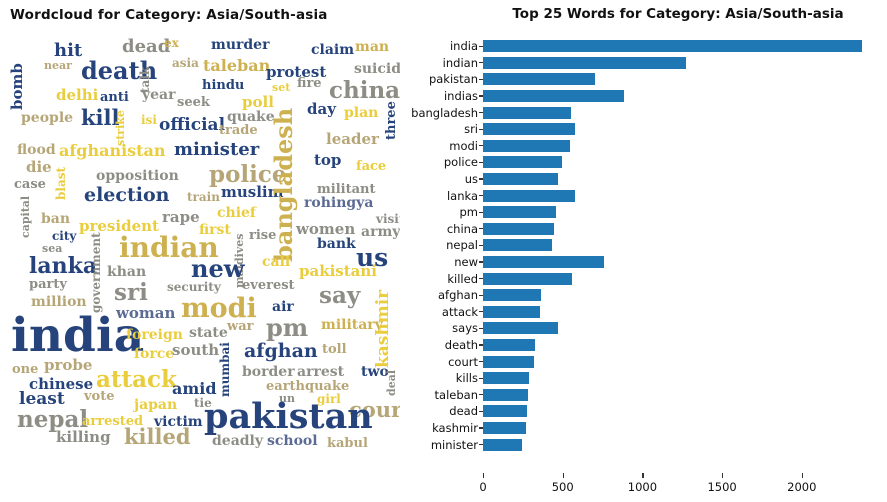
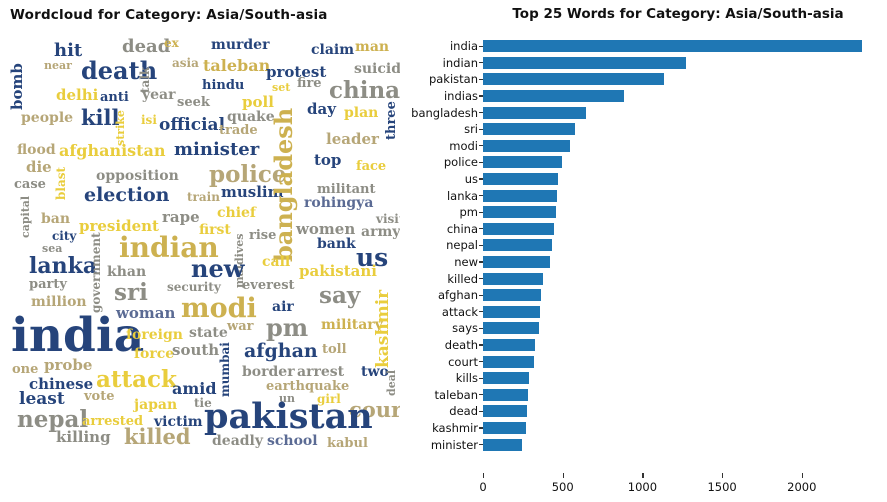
pakistan: 700 -> 1140
bangladesh: 550 -> 650
lanka: 580 -> 460
new: 760 -> 420
killed: 560 -> 370
says: 470 -> 350
